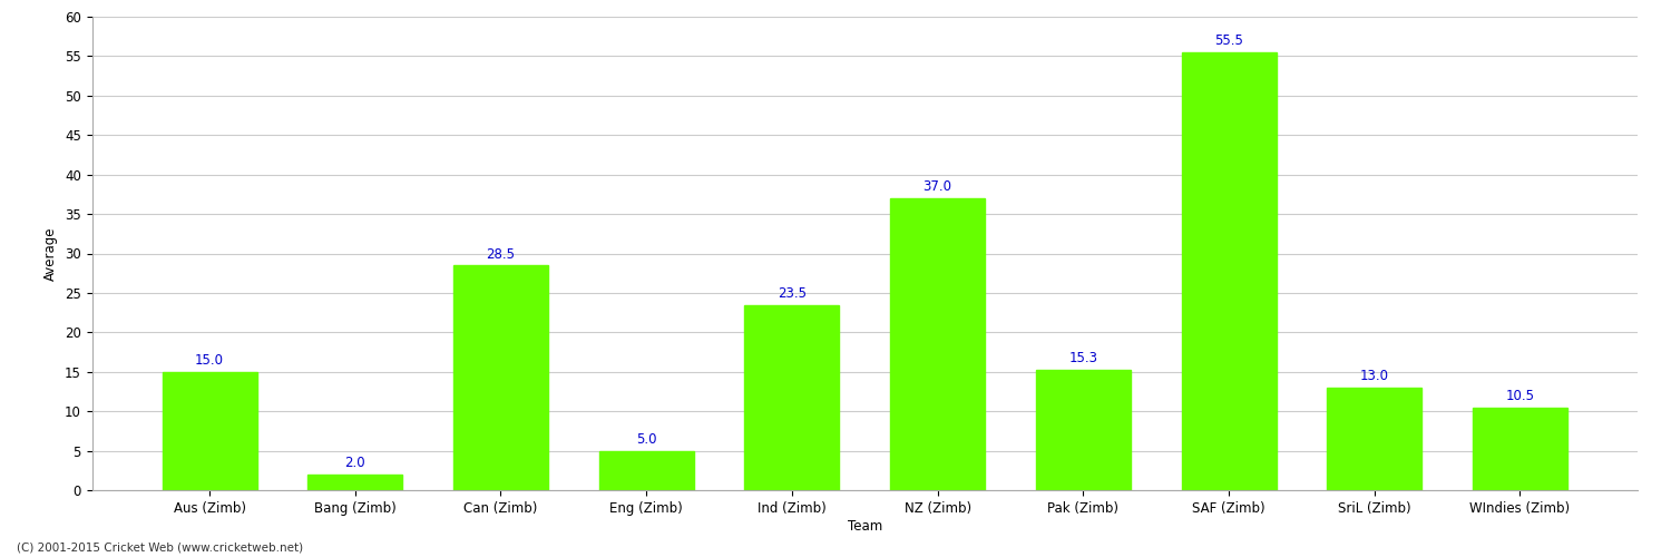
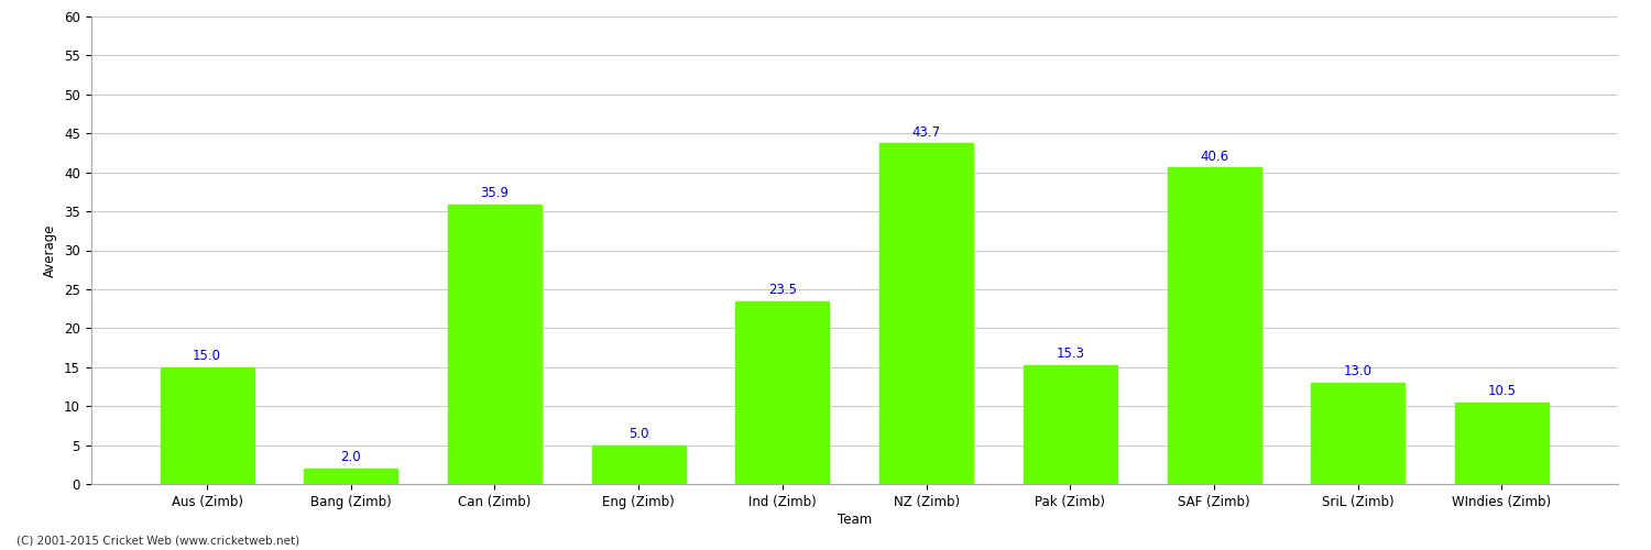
Can (Zimb): 28.5 -> 35.9
NZ (Zimb): 37.0 -> 43.7
SAF (Zimb): 55.5 -> 40.6
